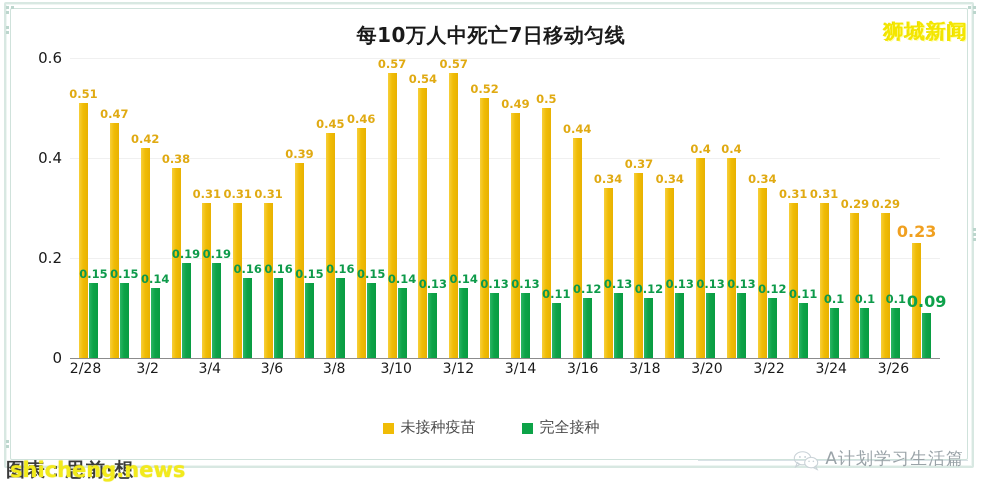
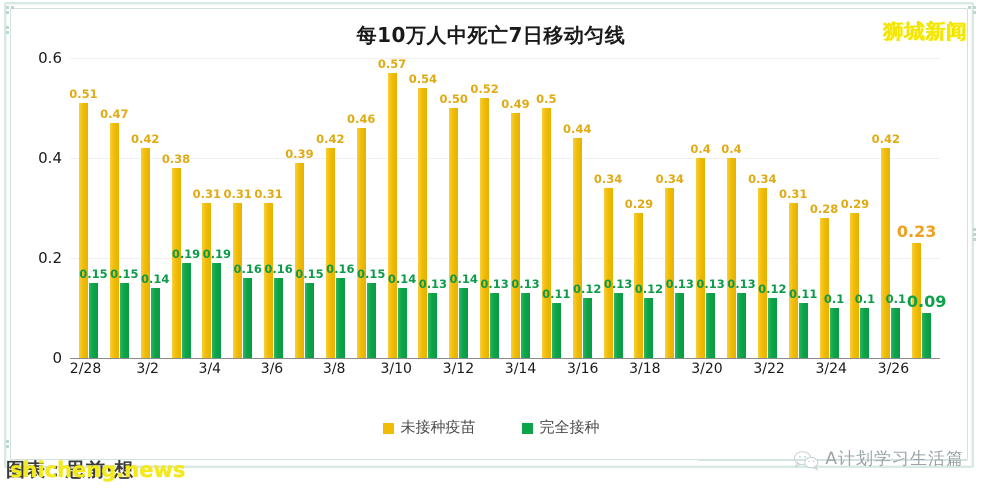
未接种疫苗/3/8: 0.45 -> 0.42
未接种疫苗/3/12: 0.57 -> 0.50
未接种疫苗/3/18: 0.37 -> 0.29
未接种疫苗/3/24: 0.31 -> 0.28
未接种疫苗/3/26: 0.29 -> 0.42
